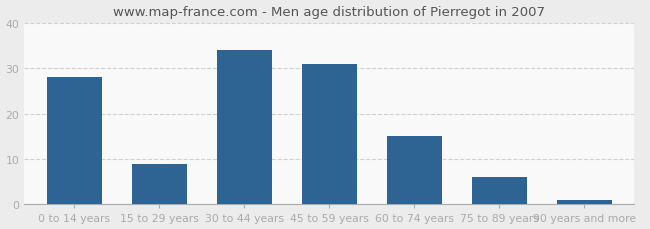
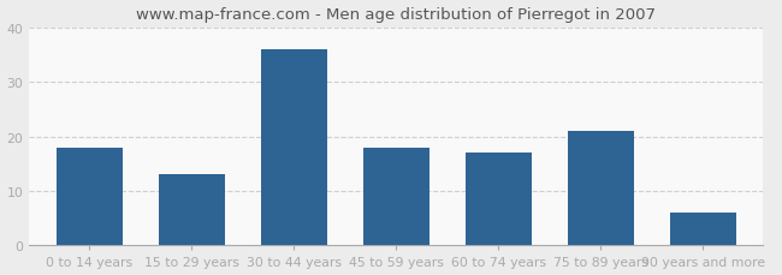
0 to 14 years: 28 -> 18
15 to 29 years: 9 -> 13
30 to 44 years: 34 -> 36
45 to 59 years: 31 -> 18
60 to 74 years: 15 -> 17
75 to 89 years: 6 -> 21
90 years and more: 1 -> 6
